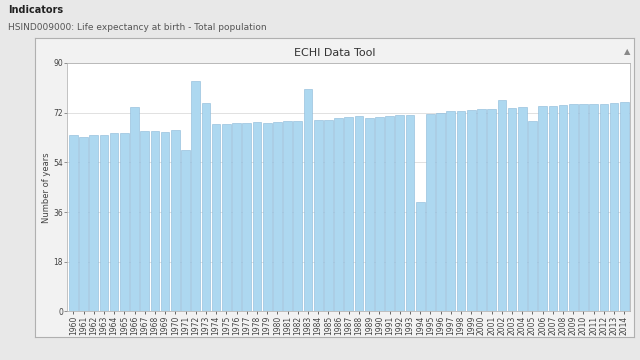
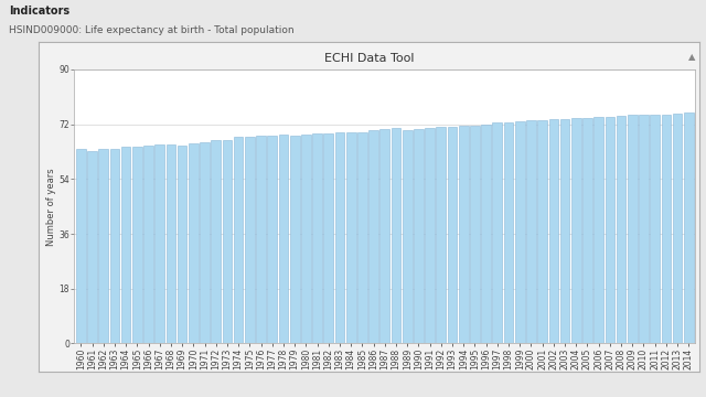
1966: 74.0 -> 65.0
1971: 58.5 -> 66.1
1972: 83.5 -> 66.7
1973: 75.5 -> 66.9
1983: 80.5 -> 69.2
1994: 39.5 -> 71.5
2002: 76.5 -> 73.6
2005: 69.0 -> 74.1
